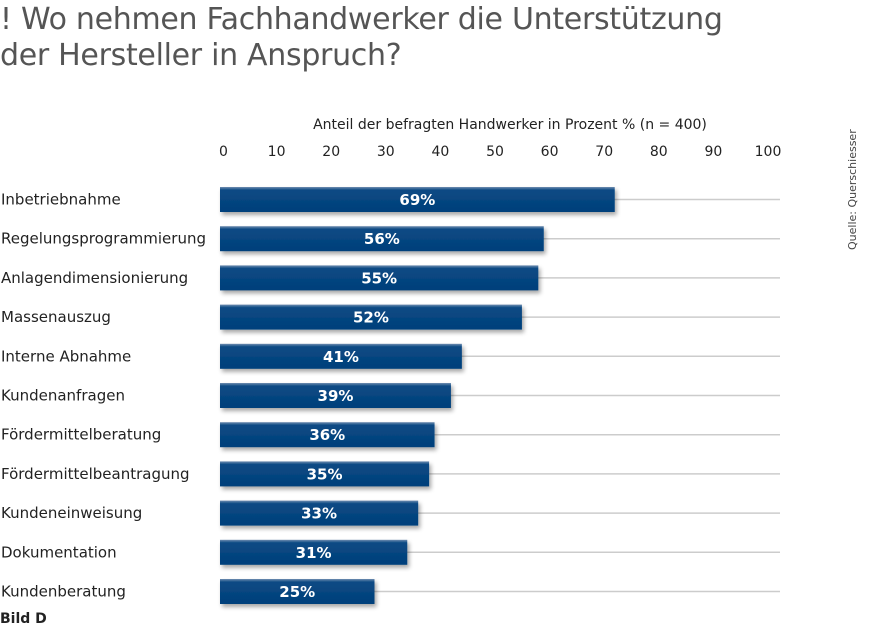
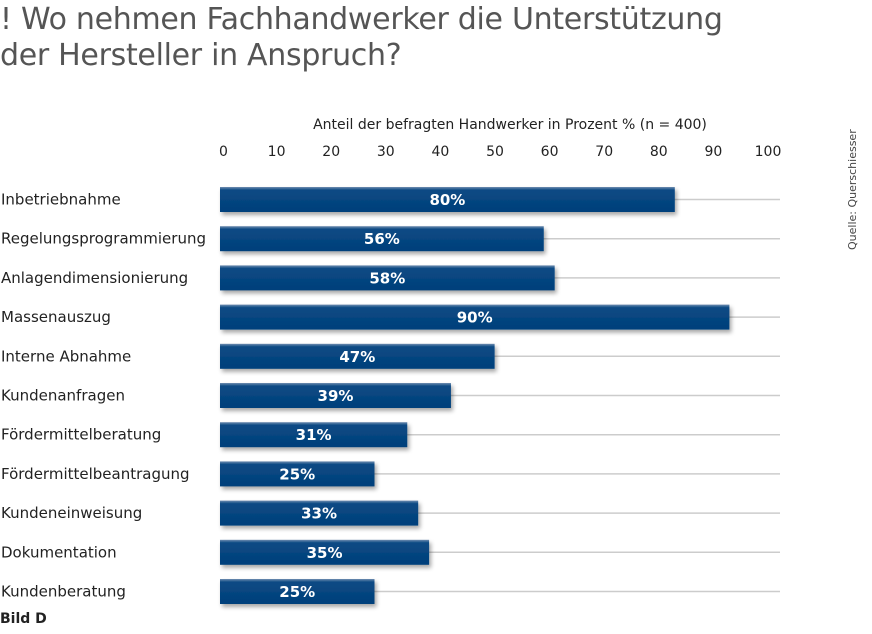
Inbetriebnahme: 69% -> 80%
Anlagendimensionierung: 55% -> 58%
Massenauszug: 52% -> 90%
Interne Abnahme: 41% -> 47%
Fördermittelberatung: 36% -> 31%
Fördermittelbeantragung: 35% -> 25%
Dokumentation: 31% -> 35%
